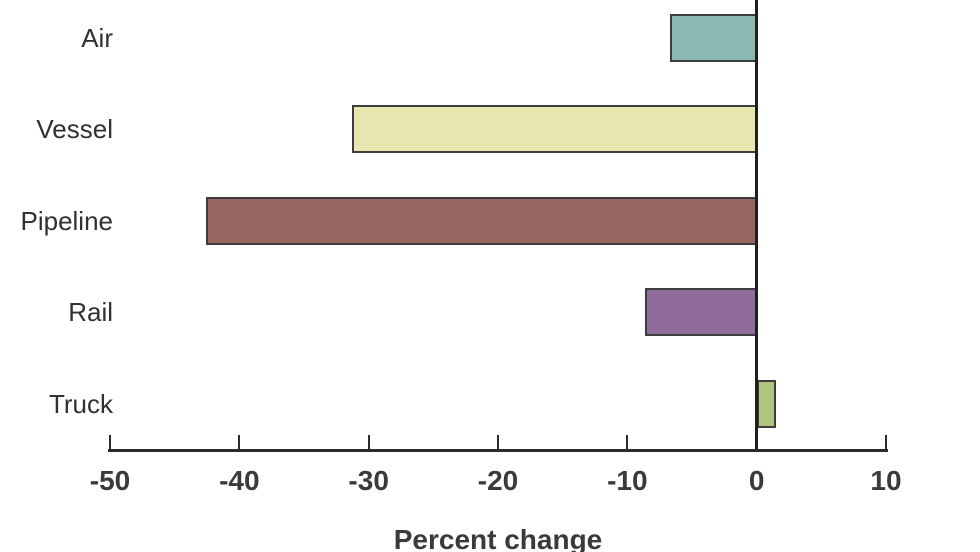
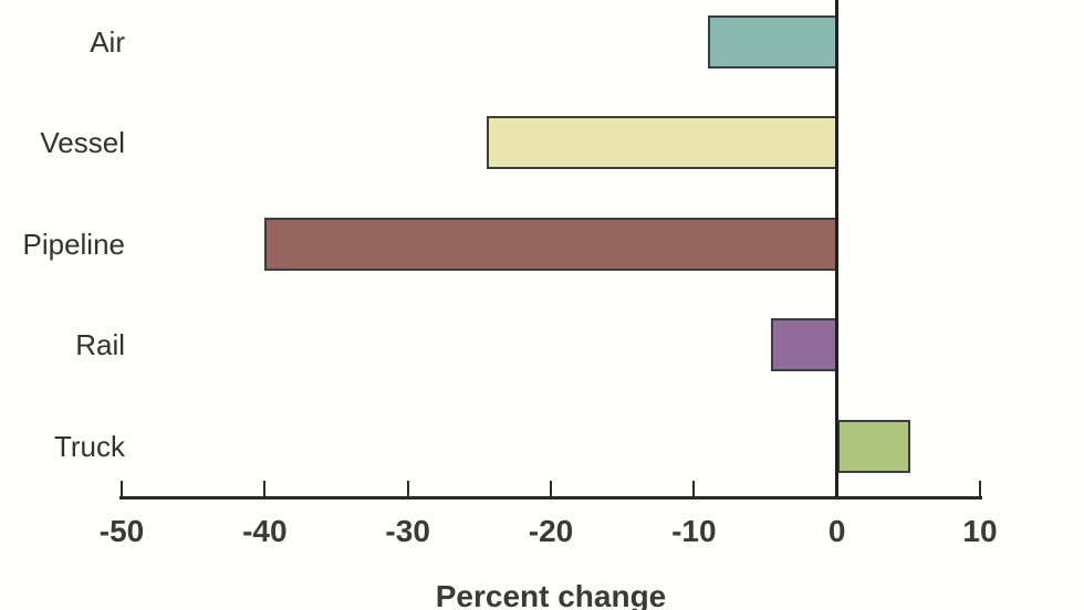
Air: -6.7 -> -9.0
Vessel: -31.3 -> -24.5
Pipeline: -42.6 -> -40.0
Rail: -8.6 -> -4.6
Truck: 1.5 -> 5.1
